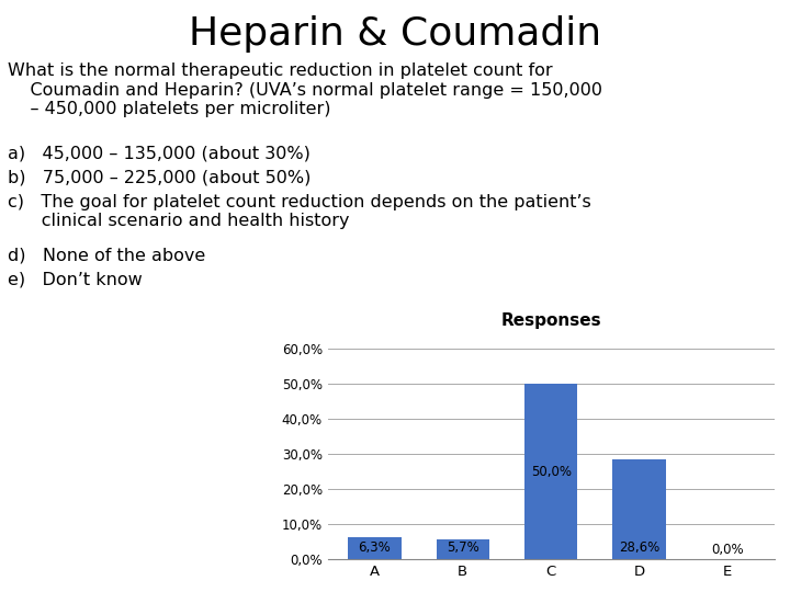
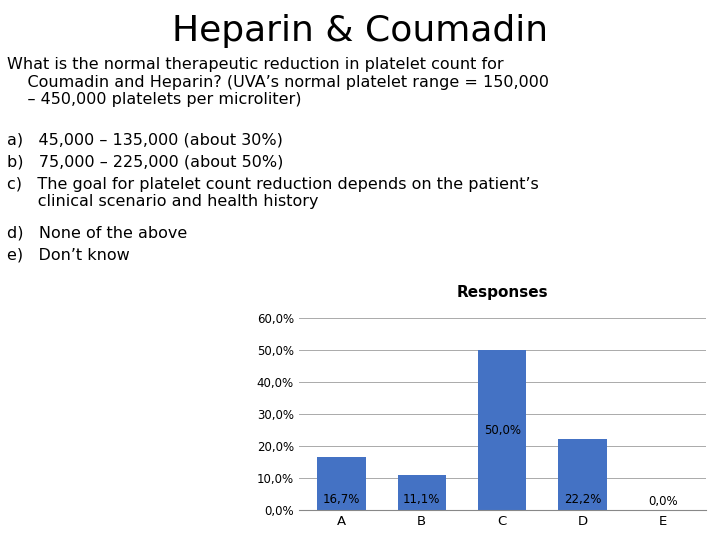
A: 6,3% -> 16,7%
B: 5,7% -> 11,1%
D: 28,6% -> 22,2%
